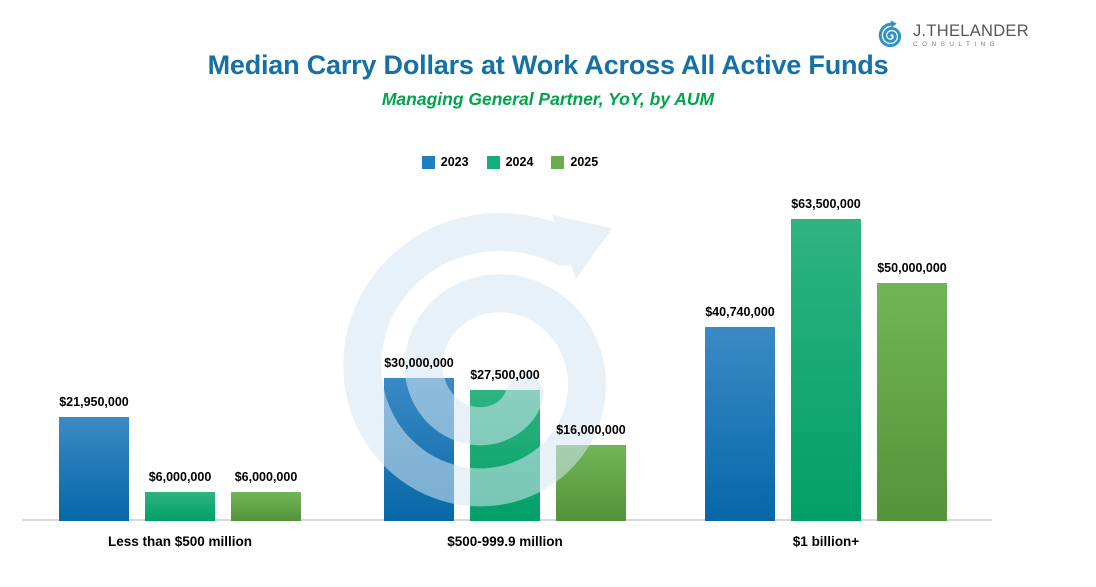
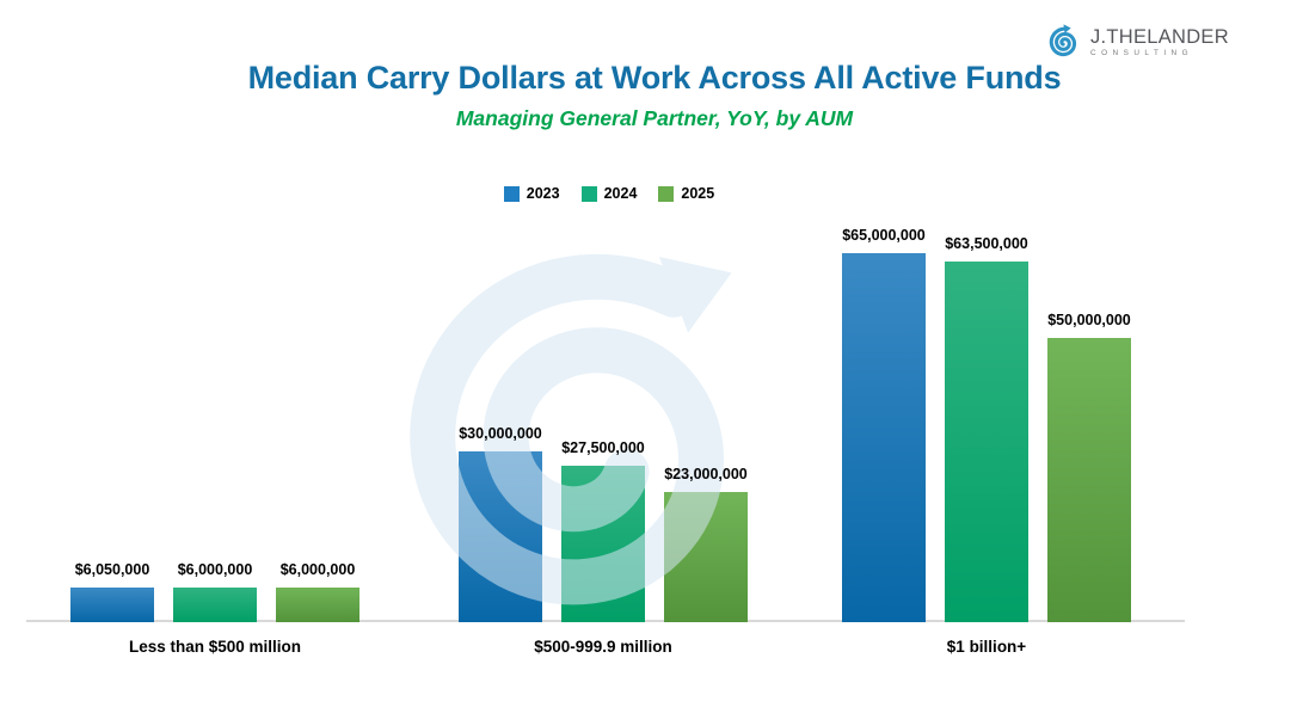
2023/Less than $500 million: $21,950,000 -> $6,050,000
2025/$500-999.9 million: $16,000,000 -> $23,000,000
2023/$1 billion+: $40,740,000 -> $65,000,000
